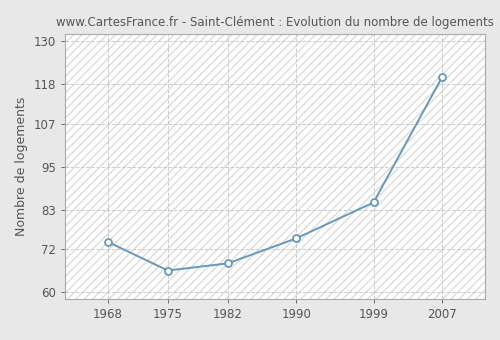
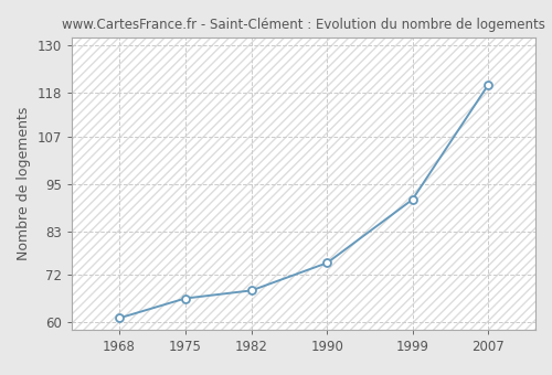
1968: 74 -> 61
1999: 85 -> 91
